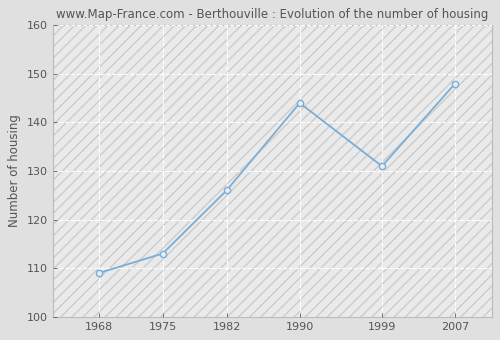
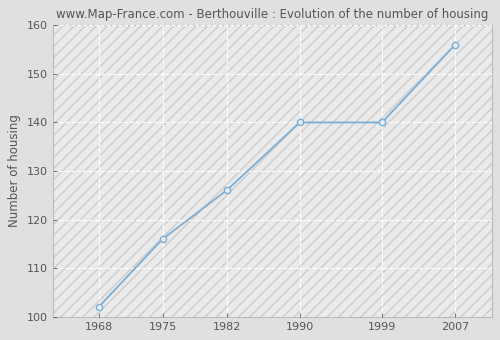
1968: 109 -> 102
1975: 113 -> 116
1990: 144 -> 140
1999: 131 -> 140
2007: 148 -> 156
